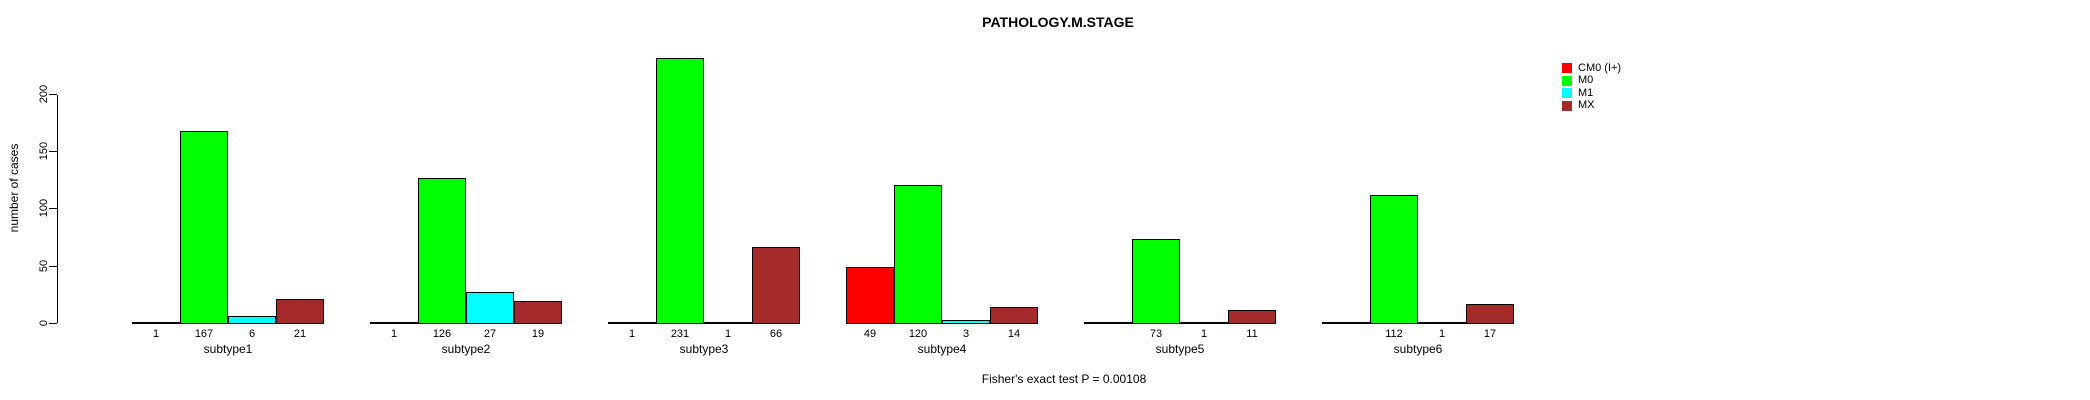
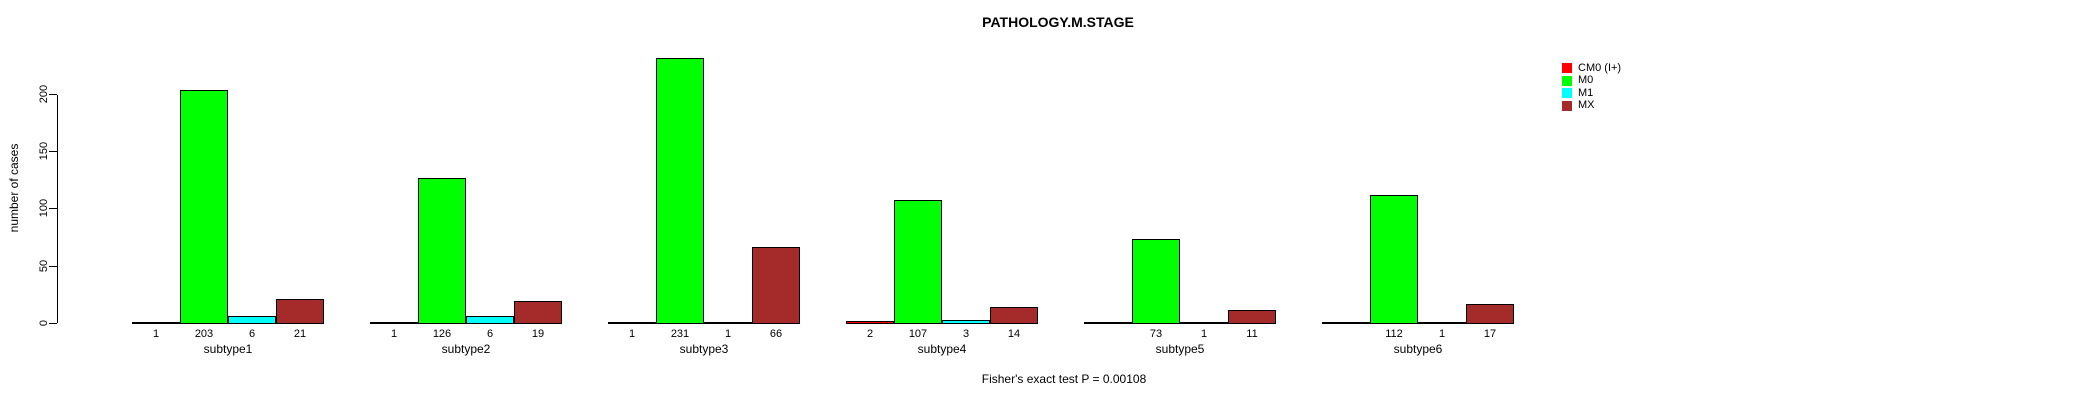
M0/subtype1: 167 -> 203
M1/subtype2: 27 -> 6
CM0 (I+)/subtype4: 49 -> 2
M0/subtype4: 120 -> 107
